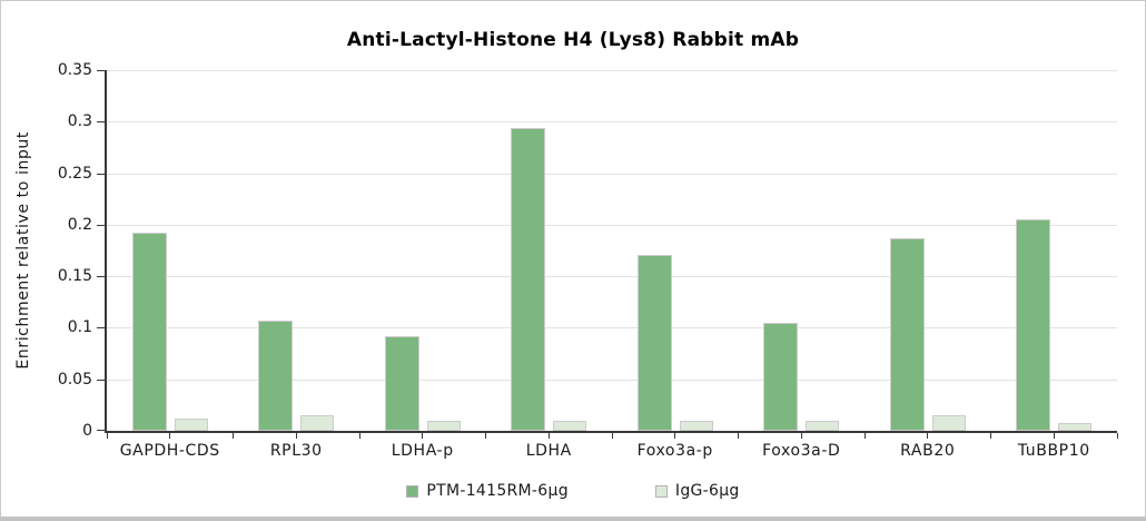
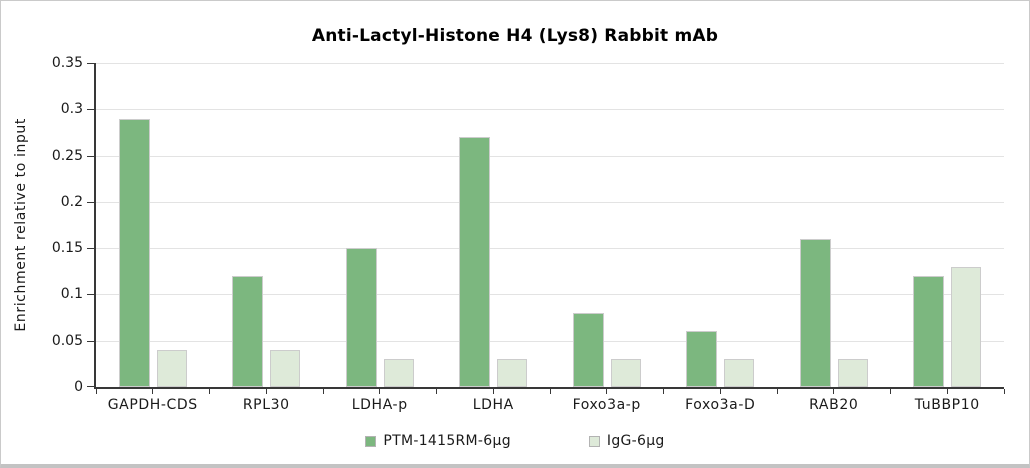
PTM-1415RM-6µg/GAPDH-CDS: 0.19 -> 0.29
IgG-6µg/GAPDH-CDS: 0.01 -> 0.04
PTM-1415RM-6µg/RPL30: 0.11 -> 0.12
IgG-6µg/RPL30: 0.01 -> 0.04
PTM-1415RM-6µg/LDHA-p: 0.09 -> 0.15
IgG-6µg/LDHA-p: 0.01 -> 0.03
PTM-1415RM-6µg/LDHA: 0.29 -> 0.27
IgG-6µg/LDHA: 0.01 -> 0.03
PTM-1415RM-6µg/Foxo3a-p: 0.17 -> 0.08
IgG-6µg/Foxo3a-p: 0.01 -> 0.03
PTM-1415RM-6µg/Foxo3a-D: 0.10 -> 0.06
IgG-6µg/Foxo3a-D: 0.01 -> 0.03
PTM-1415RM-6µg/RAB20: 0.19 -> 0.16
IgG-6µg/RAB20: 0.01 -> 0.03
PTM-1415RM-6µg/TuBBP10: 0.20 -> 0.12
IgG-6µg/TuBBP10: 0.01 -> 0.13
